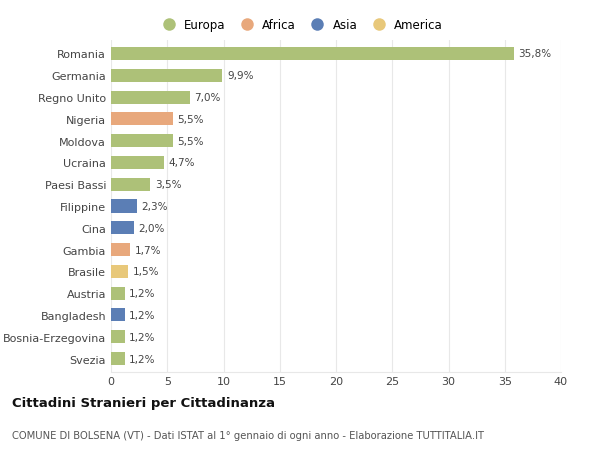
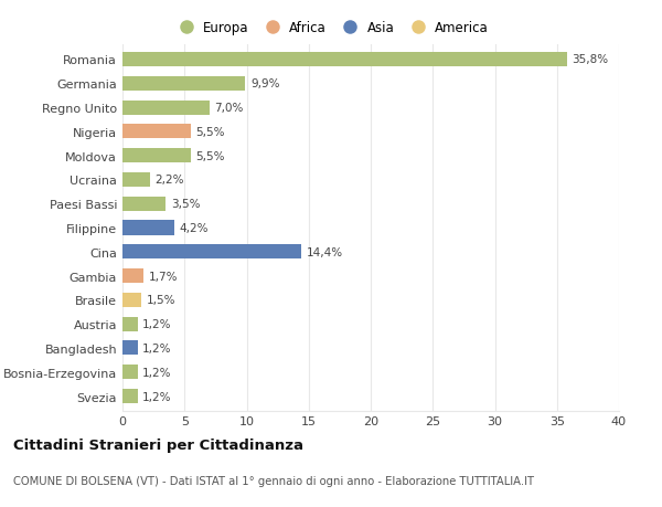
Ucraina: 4,7% -> 2,2%
Filippine: 2,3% -> 4,2%
Cina: 2,0% -> 14,4%
